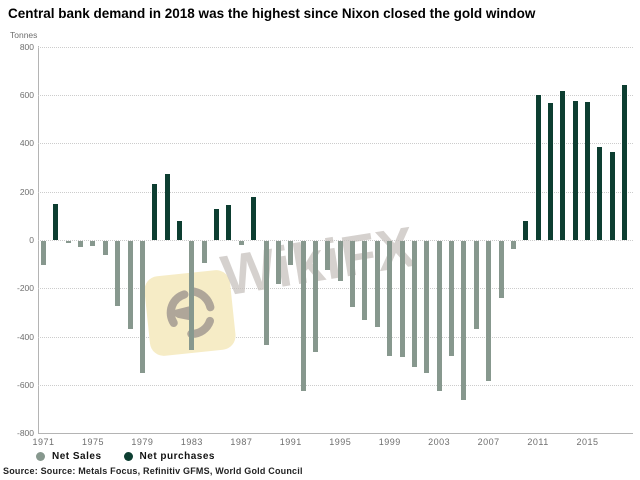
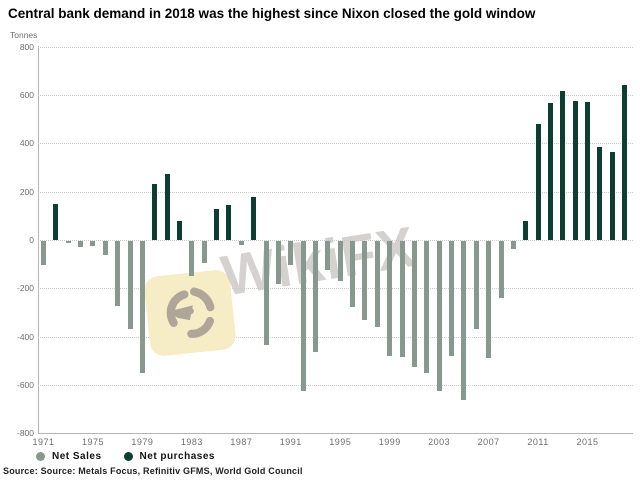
1983: -450 -> -140
2007: -580 -> -480
2011: 600 -> 480
